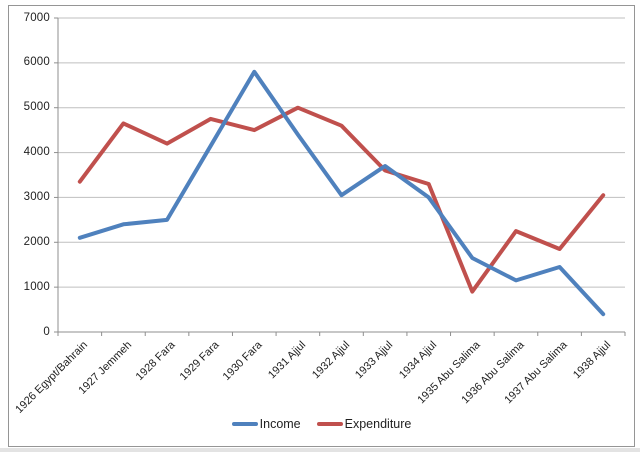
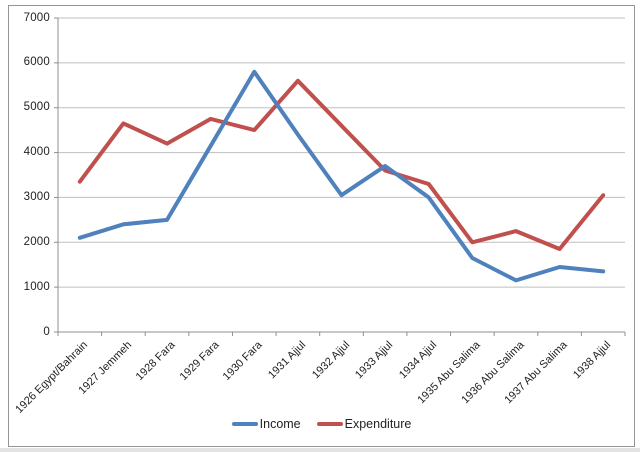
Expenditure/1931 Ajjul: 5000 -> 5600
Expenditure/1935 Abu Salima: 900 -> 2000
Income/1938 Ajjul: 400 -> 1400
